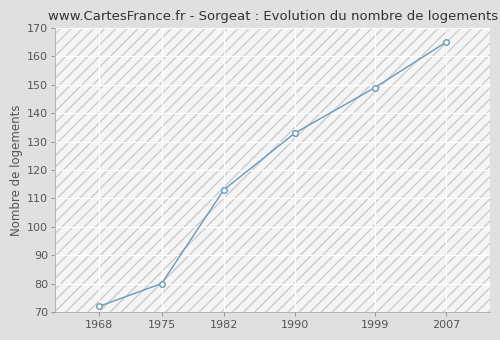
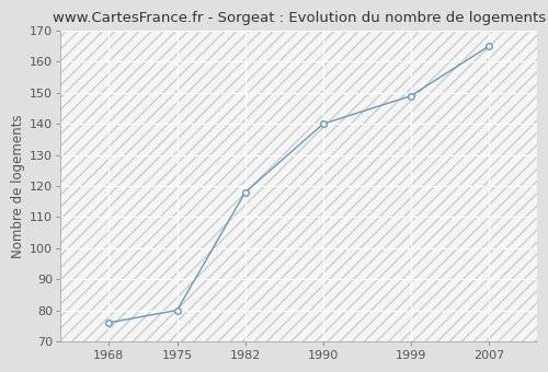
1968: 72 -> 76
1982: 113 -> 118
1990: 133 -> 140
